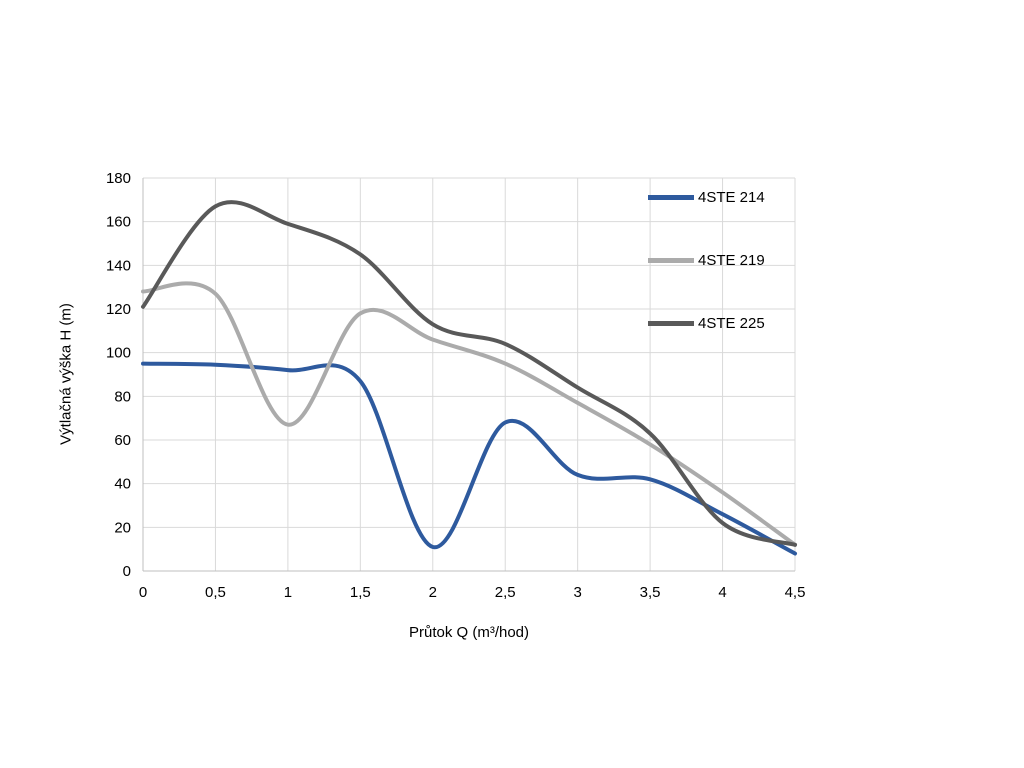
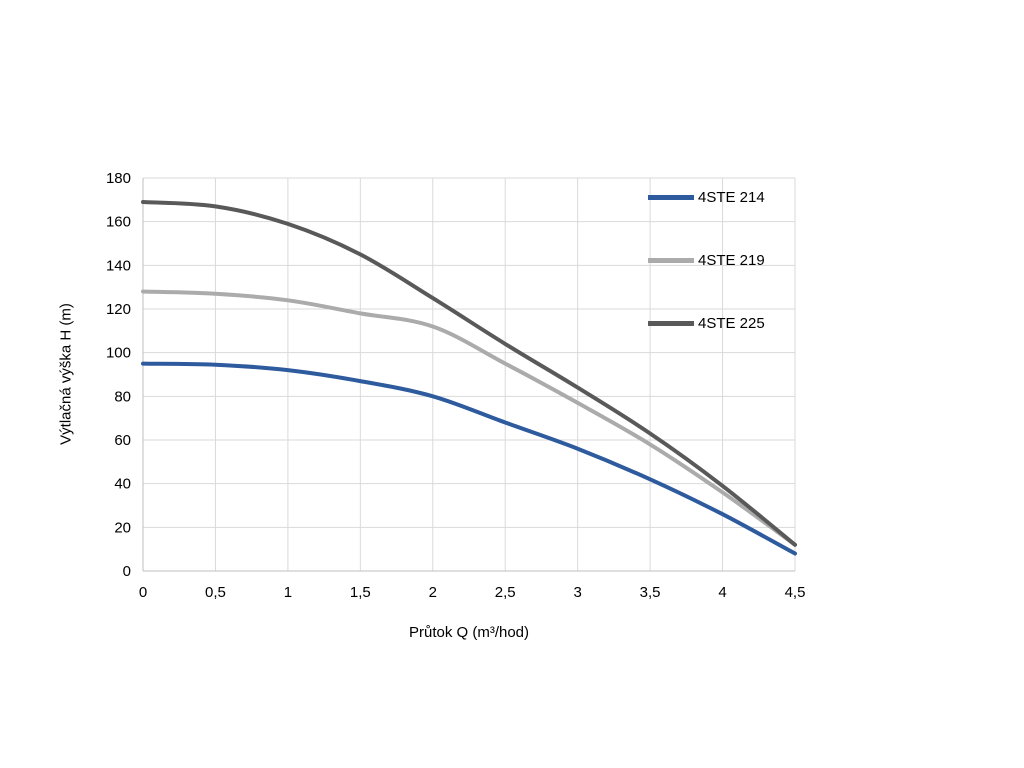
4STE 225/0: 121 -> 169
4STE 219/1: 67 -> 124
4STE 214/2: 11 -> 80
4STE 219/2: 106 -> 112
4STE 225/2: 113 -> 125
4STE 214/3: 44 -> 56
4STE 225/4: 22 -> 39
